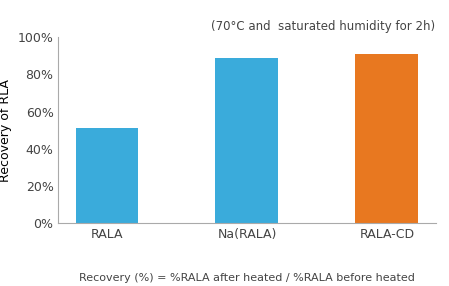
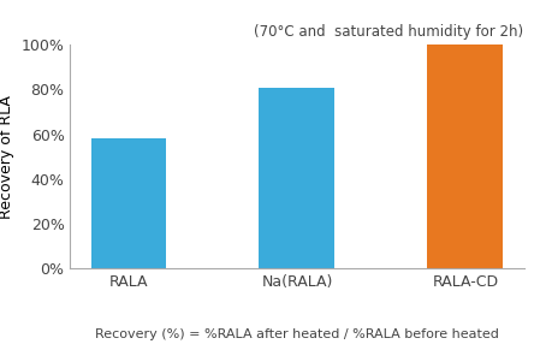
RALA: 51% -> 58%
Na(RALA): 89% -> 81%
RALA-CD: 91% -> 100%
